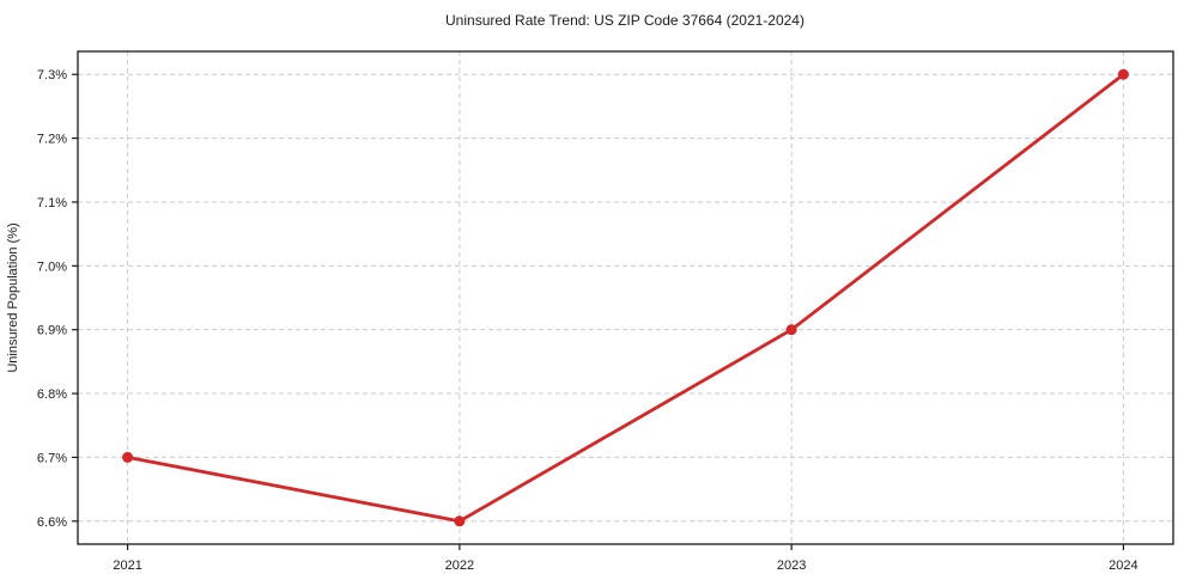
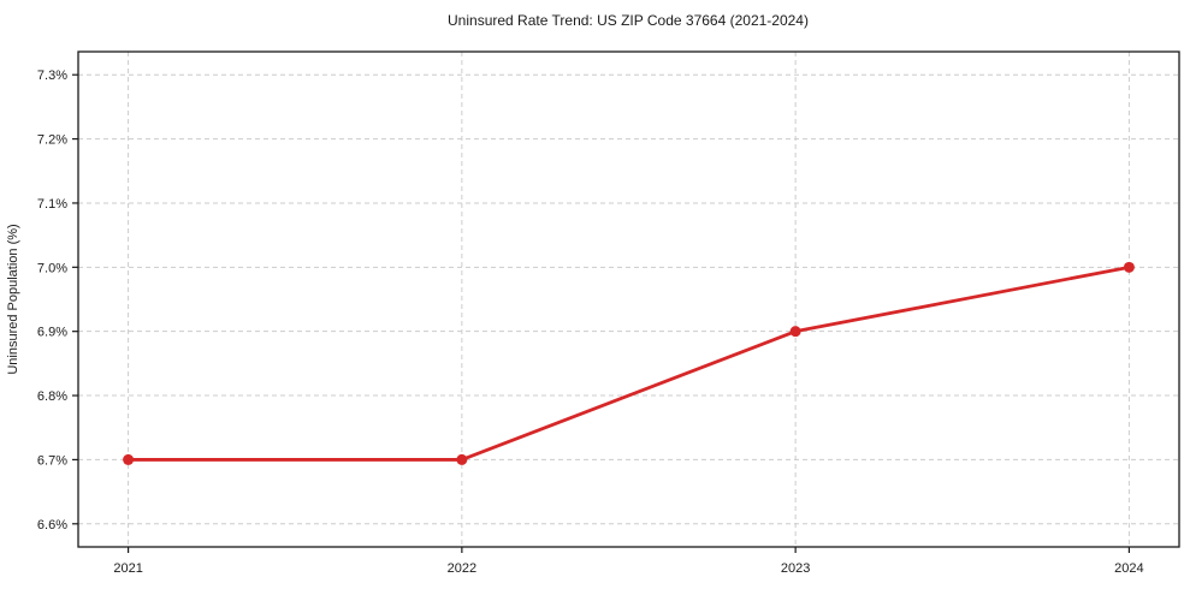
2022: 6.6% -> 6.7%
2024: 7.3% -> 7.0%
